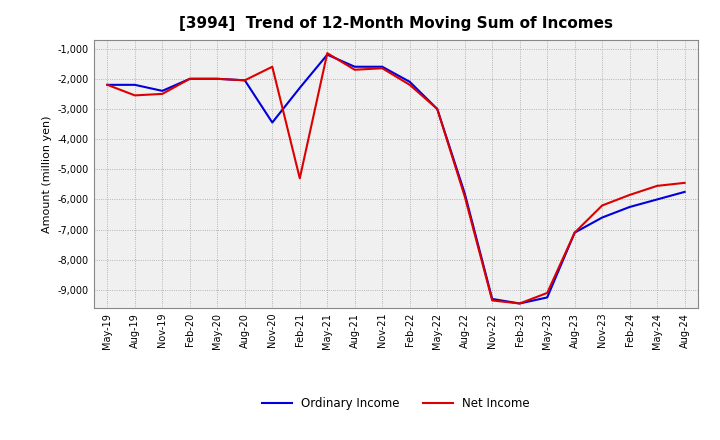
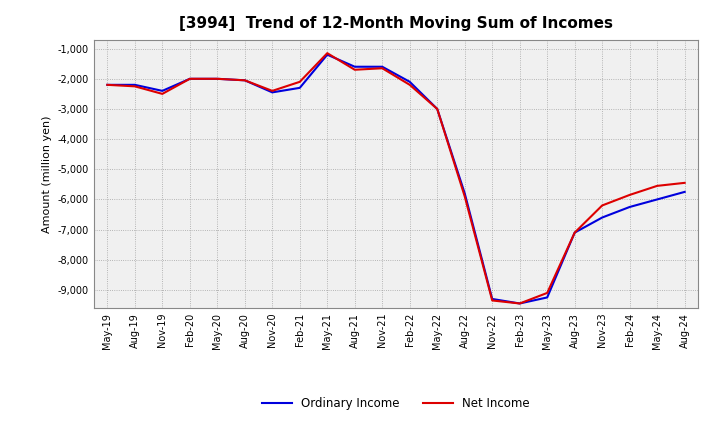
Net Income/Aug-19: -2,550 -> -2,250
Ordinary Income/Nov-20: -3,450 -> -2,450
Net Income/Nov-20: -1,600 -> -2,400
Net Income/Feb-21: -5,300 -> -2,100
